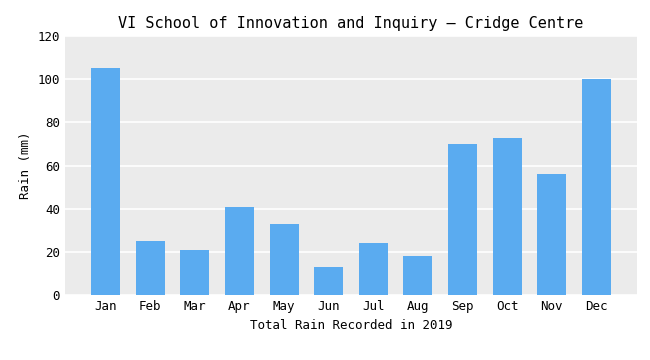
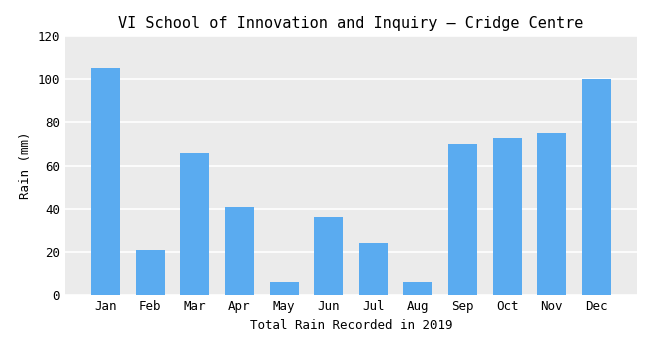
Feb: 25 -> 21
Mar: 21 -> 66
May: 33 -> 6
Jun: 13 -> 36
Aug: 18 -> 6
Nov: 56 -> 75
